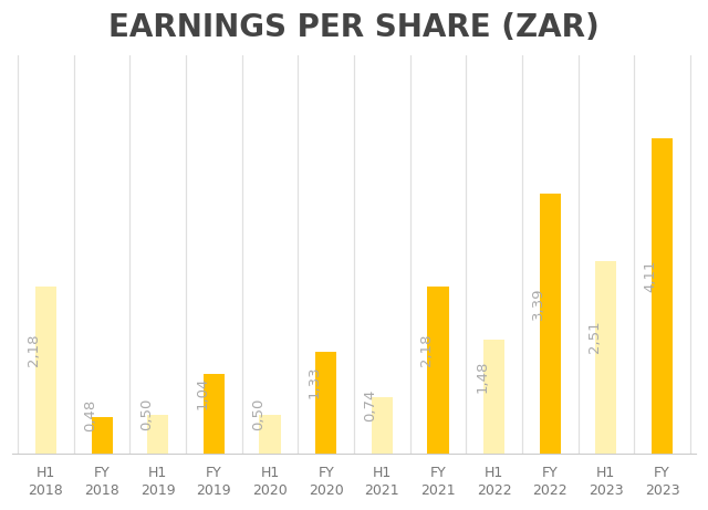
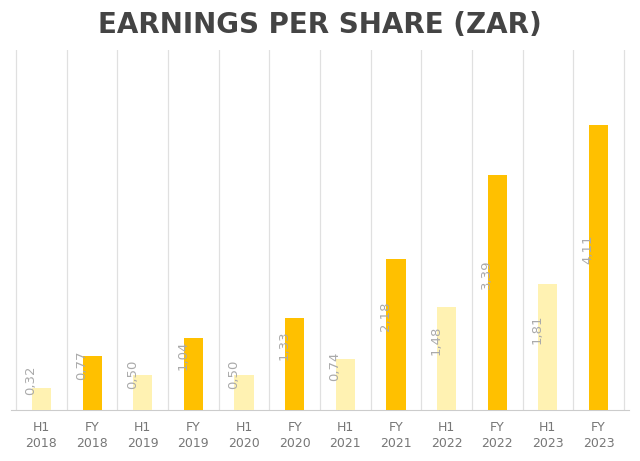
H1 2018: 2,18 -> 0,32
FY 2018: 0,48 -> 0,77
H1 2023: 2,51 -> 1,81
